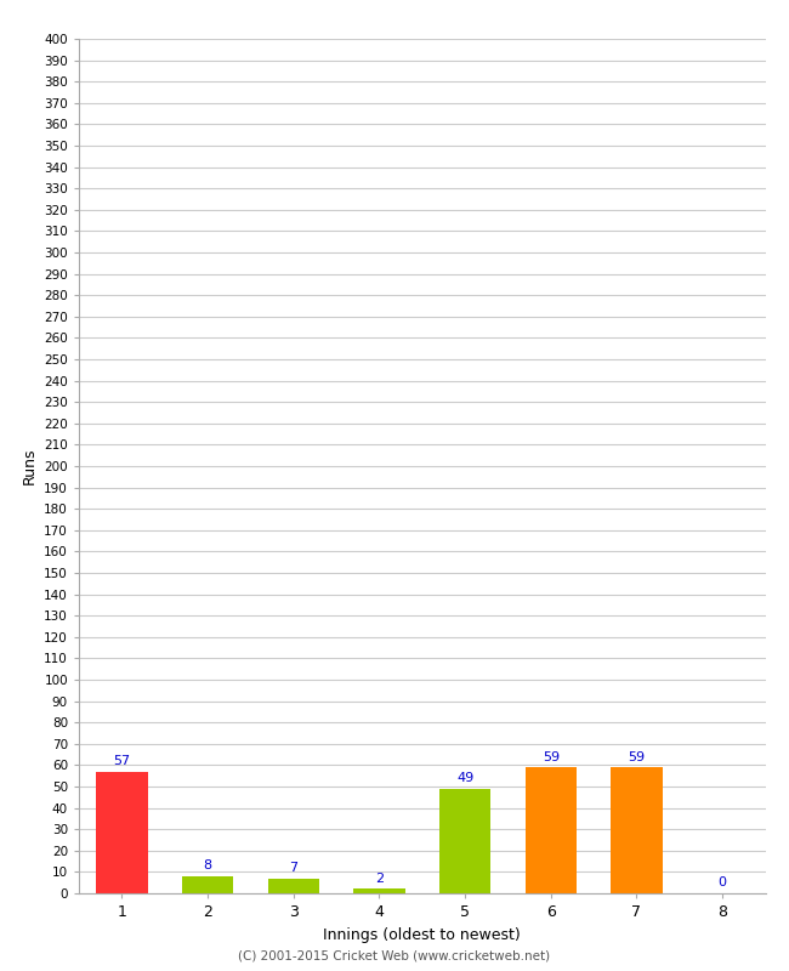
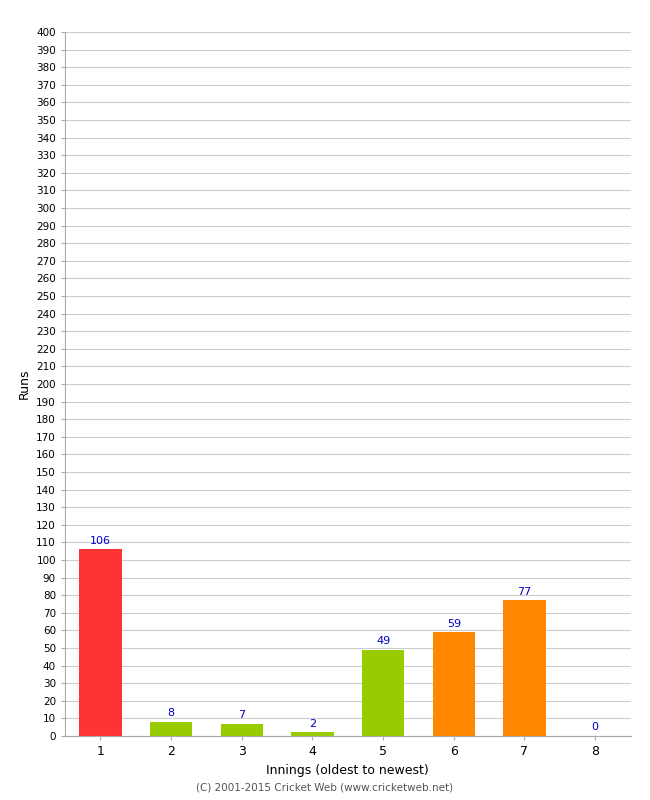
1: 57 -> 106
7: 59 -> 77
